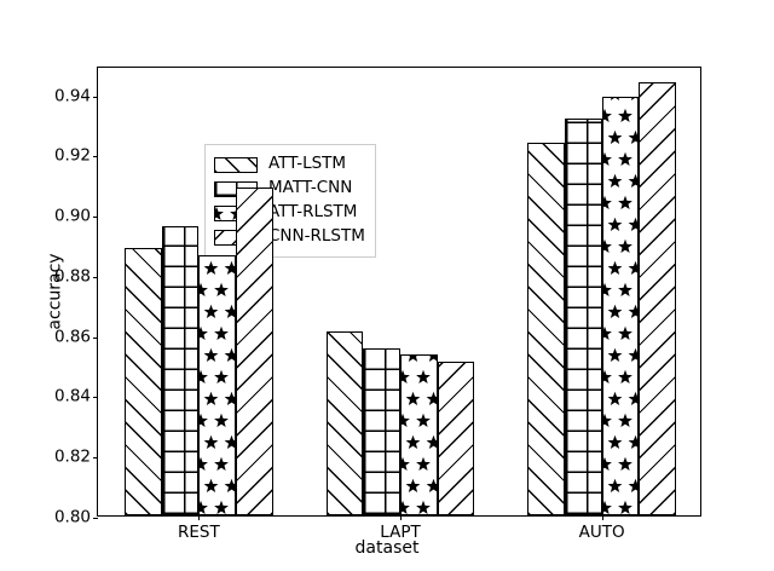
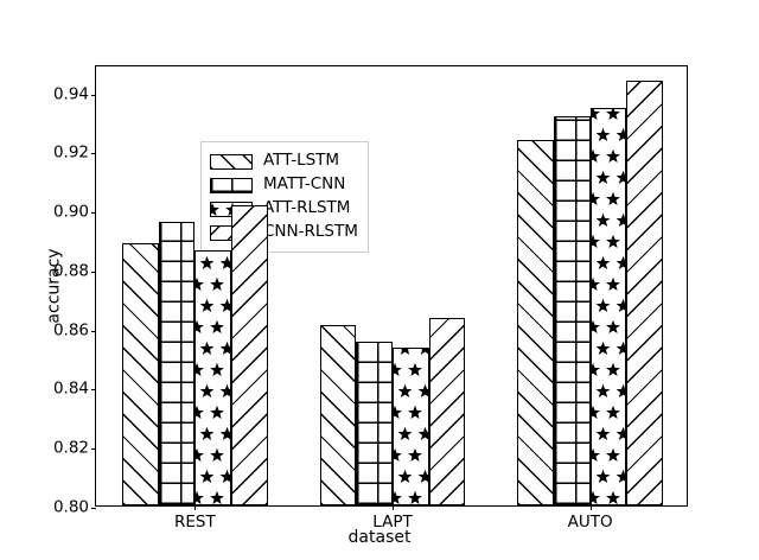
CNN-RLSTM/REST: 0.909 -> 0.901
CNN-RLSTM/LAPT: 0.851 -> 0.864
ATT-RLSTM/AUTO: 0.939 -> 0.934
